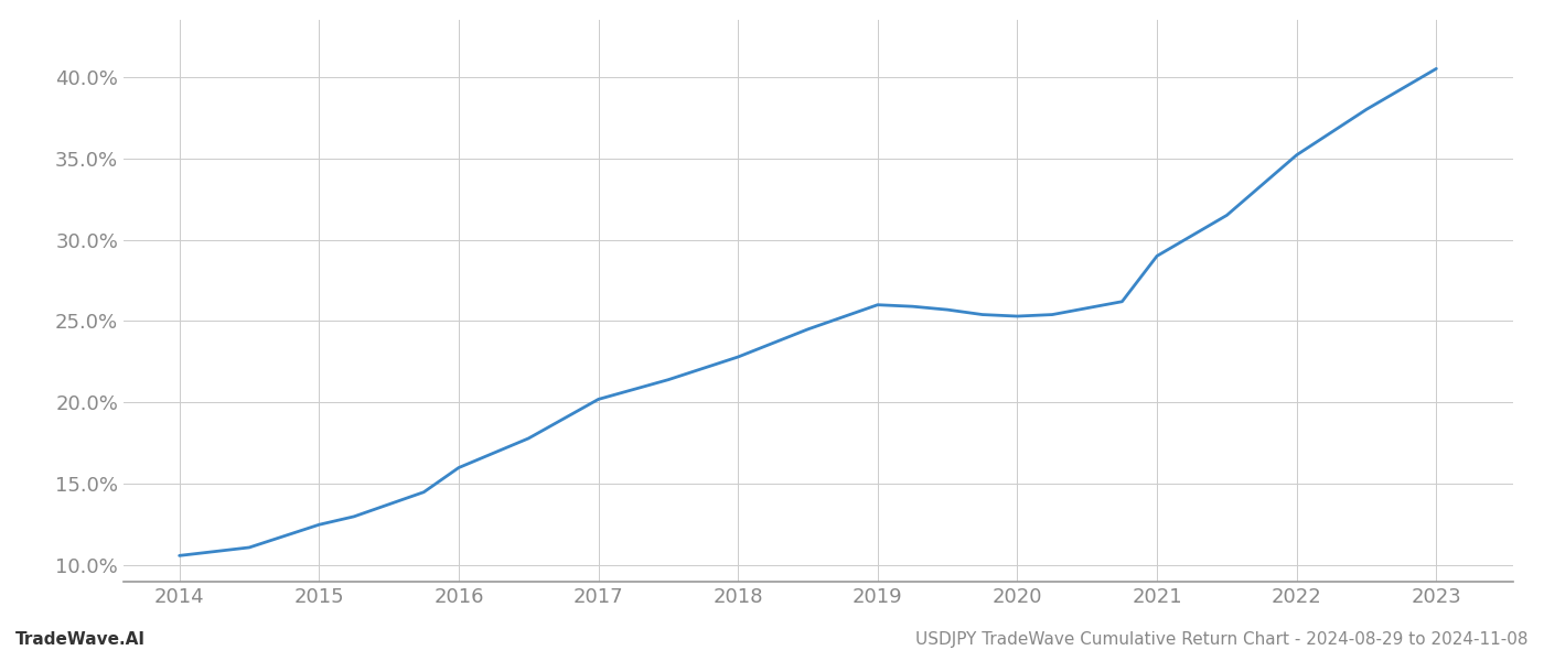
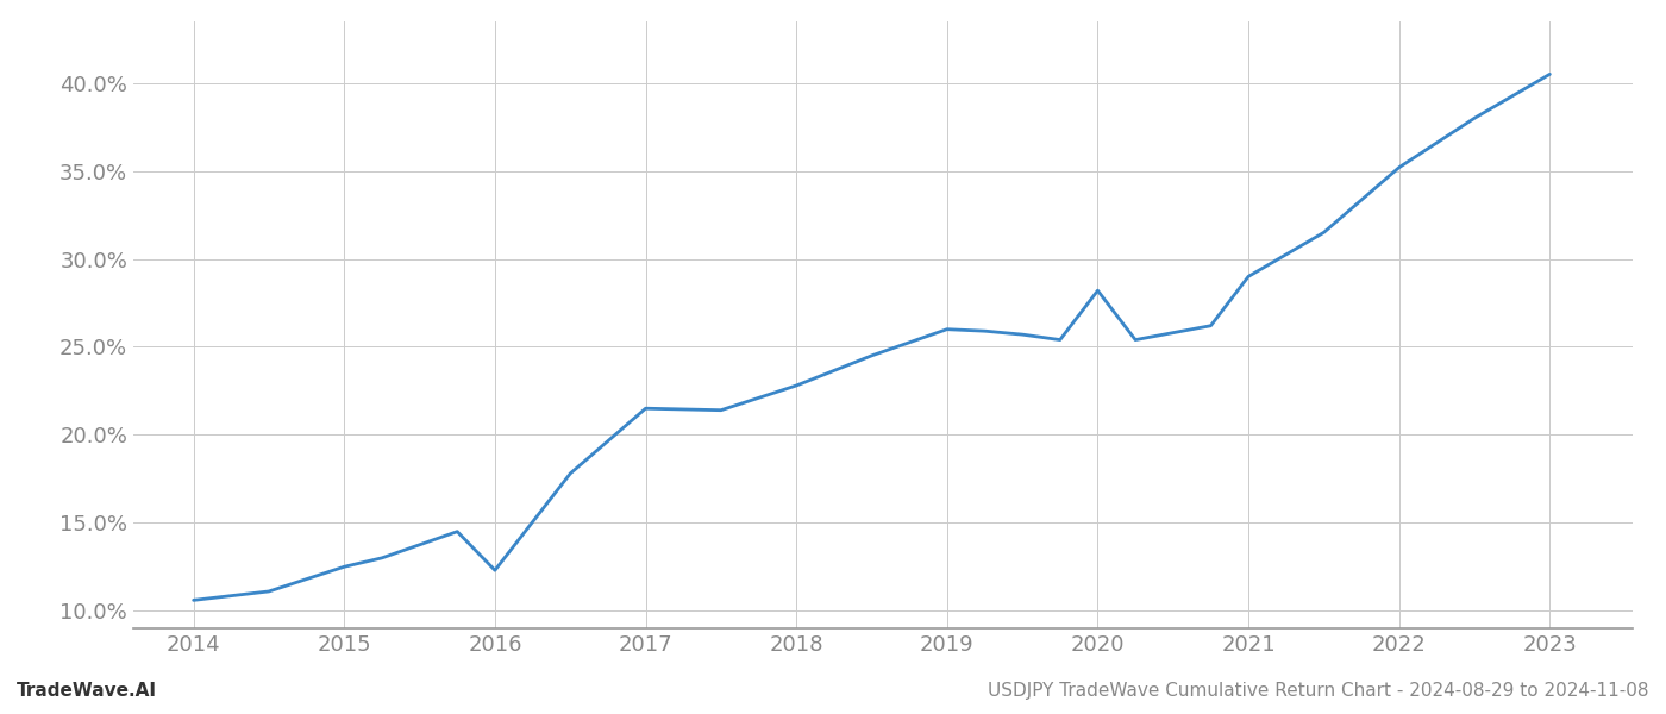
2016: 16.0% -> 12.3%
2017: 20.2% -> 21.5%
2020: 25.3% -> 28.2%
